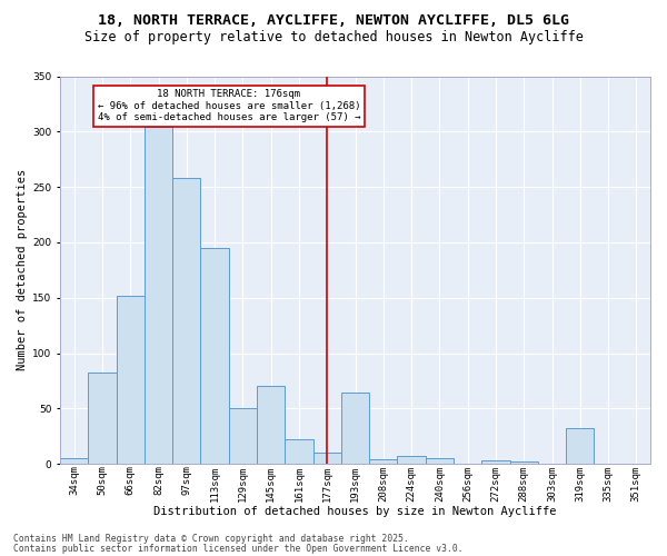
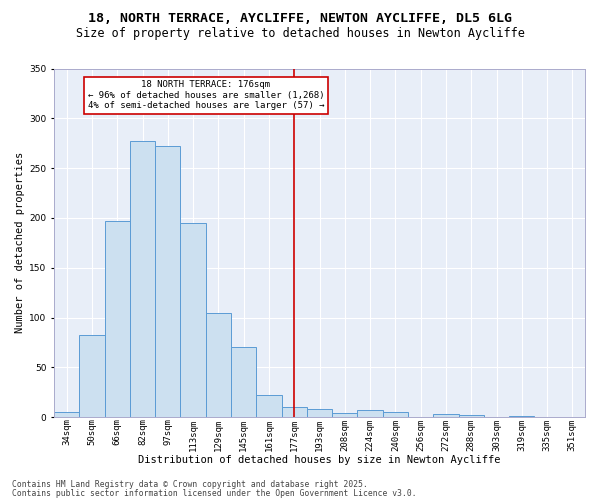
66sqm: 152 -> 197
82sqm: 304 -> 277
97sqm: 258 -> 272
129sqm: 50 -> 105
193sqm: 64 -> 8
319sqm: 32 -> 1
